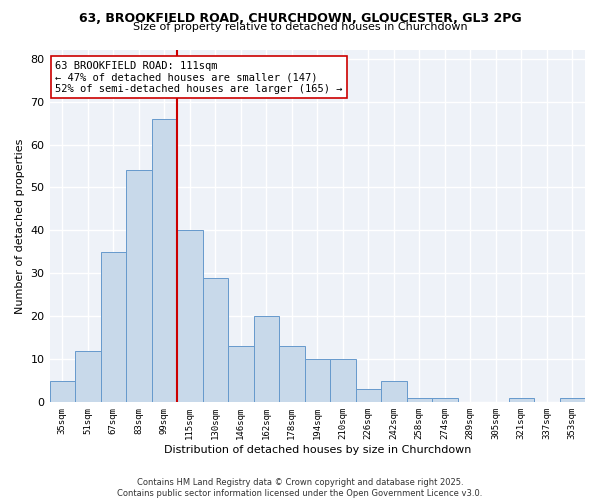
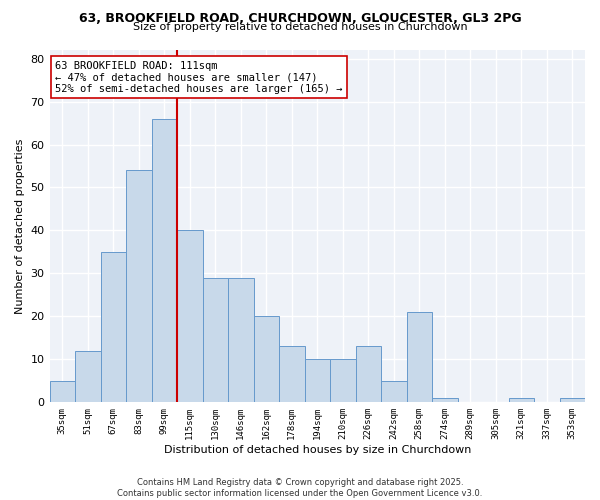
146sqm: 13 -> 29
226sqm: 3 -> 13
258sqm: 1 -> 21
